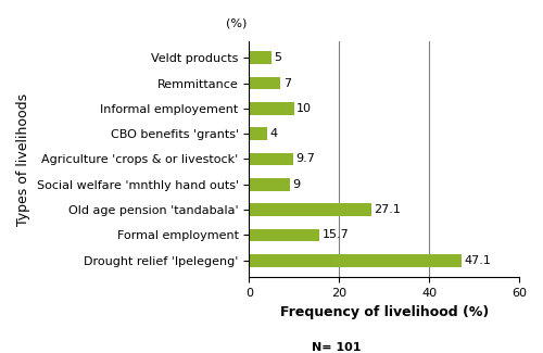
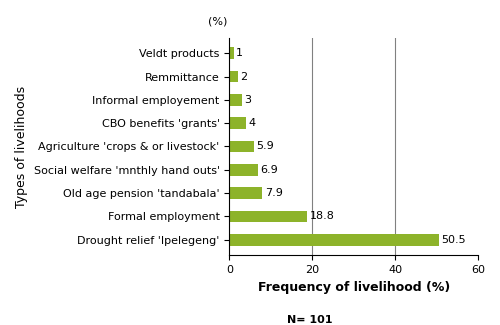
Veldt products: 5 -> 1
Remmittance: 7 -> 2
Informal employement: 10 -> 3
Agriculture 'crops & or livestock': 9.7 -> 5.9
Social welfare 'mnthly hand outs': 9 -> 6.9
Old age pension 'tandabala': 27.1 -> 7.9
Formal employment: 15.7 -> 18.8
Drought relief 'Ipelegeng': 47.1 -> 50.5
